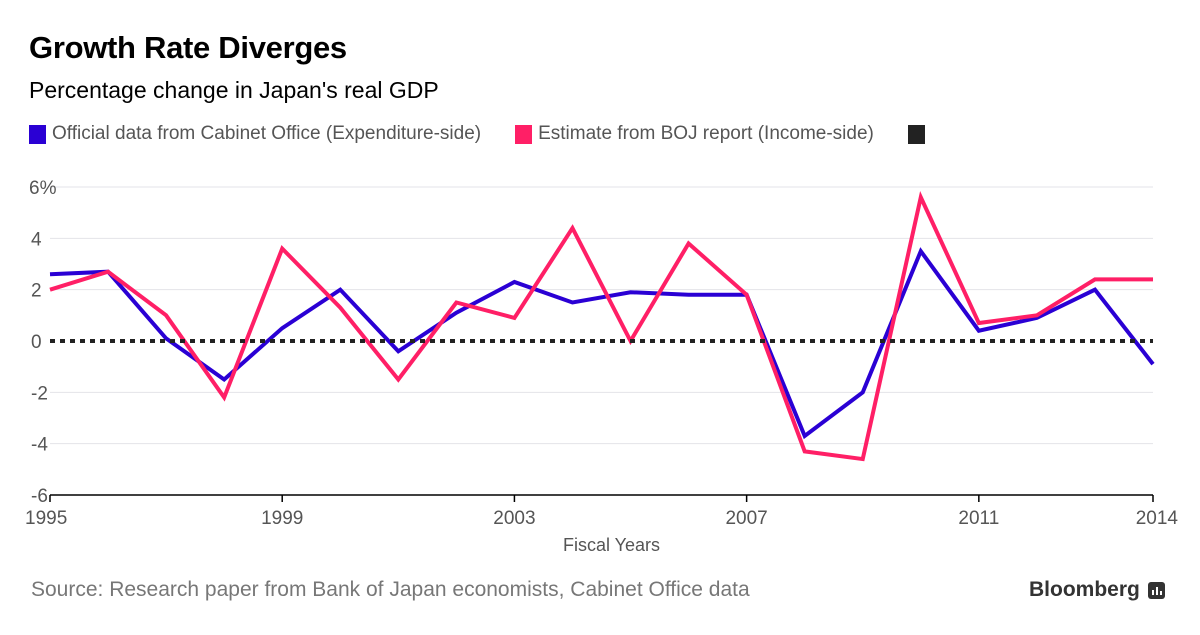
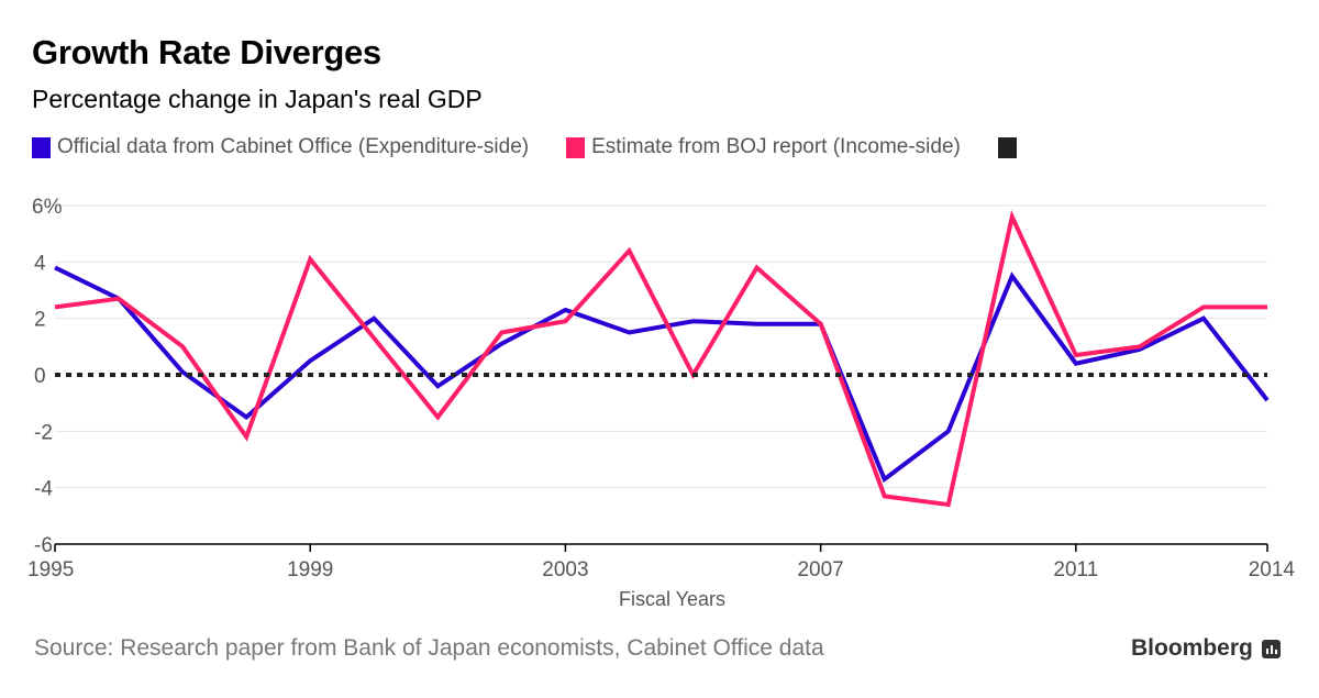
Official data from Cabinet Office (Expenditure-side)/1995: 2.6% -> 3.8%
Estimate from BOJ report (Income-side)/1995: 2.0% -> 2.4%
Estimate from BOJ report (Income-side)/1999: 3.6% -> 4.1%
Estimate from BOJ report (Income-side)/2003: 0.9% -> 1.9%
